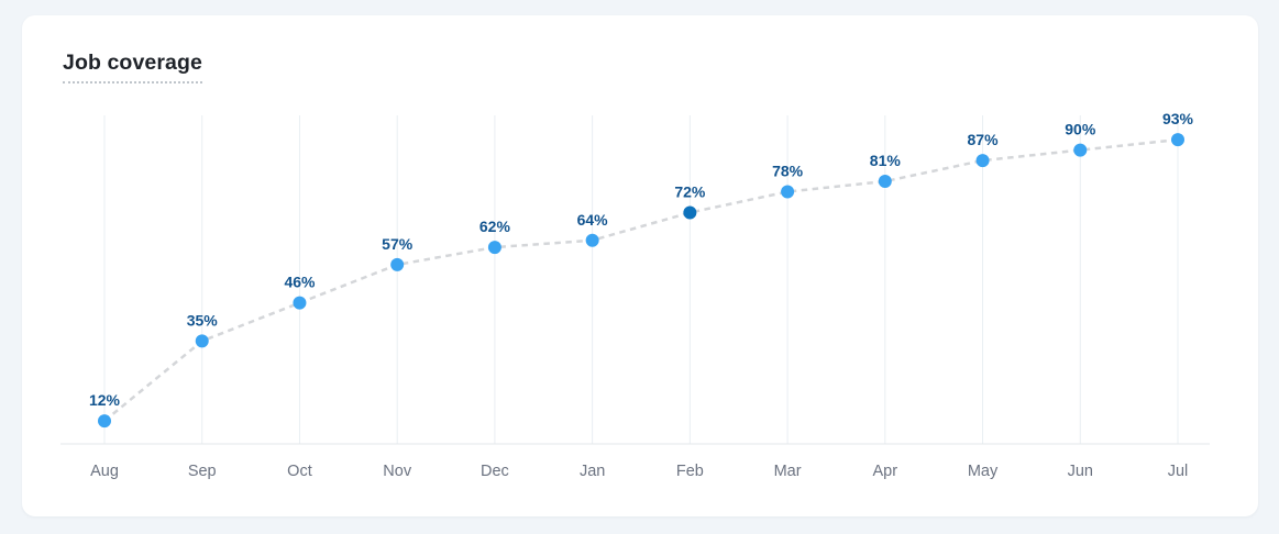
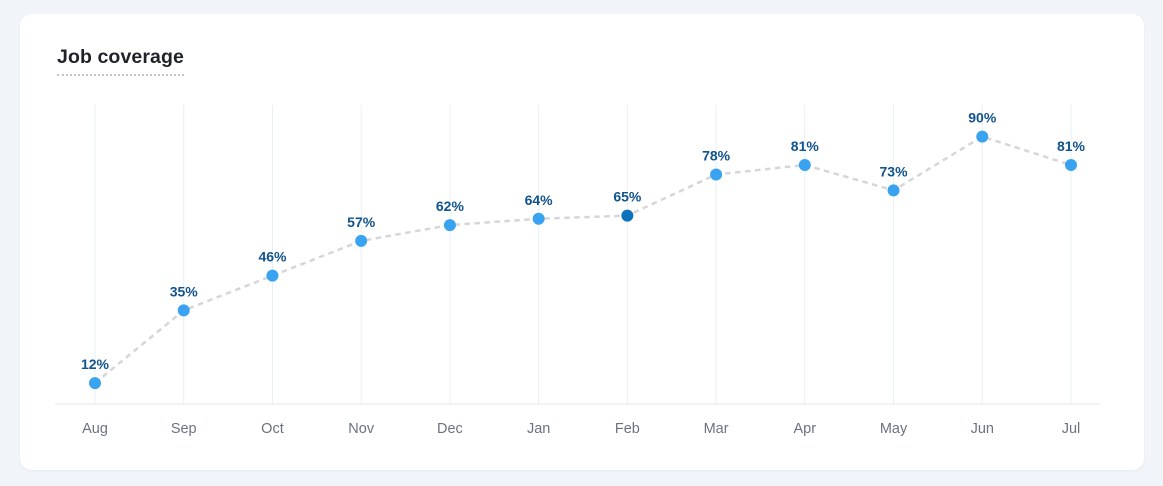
Feb: 72% -> 65%
May: 87% -> 73%
Jul: 93% -> 81%
